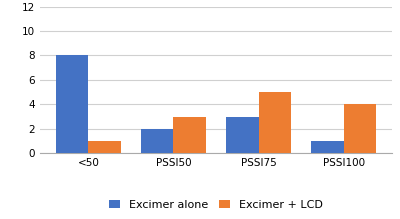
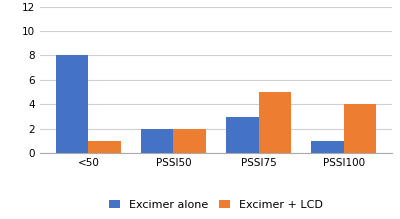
Excimer + LCD/PSSI50: 3 -> 2
